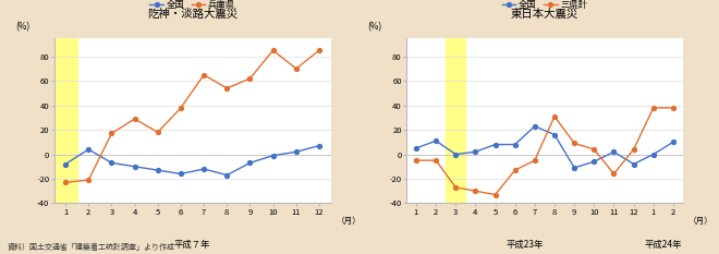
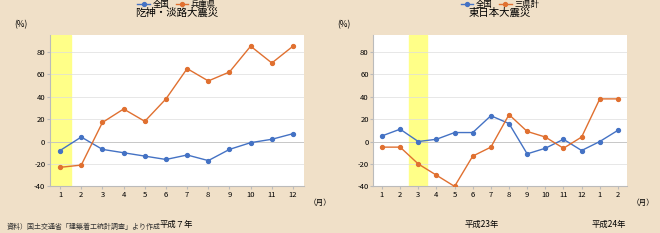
東日本大震災/三県計/3: -27 -> -20
東日本大震災/三県計/5: -33 -> -40
東日本大震災/三県計/8: 31 -> 24
東日本大震災/三県計/11: -16 -> -6
